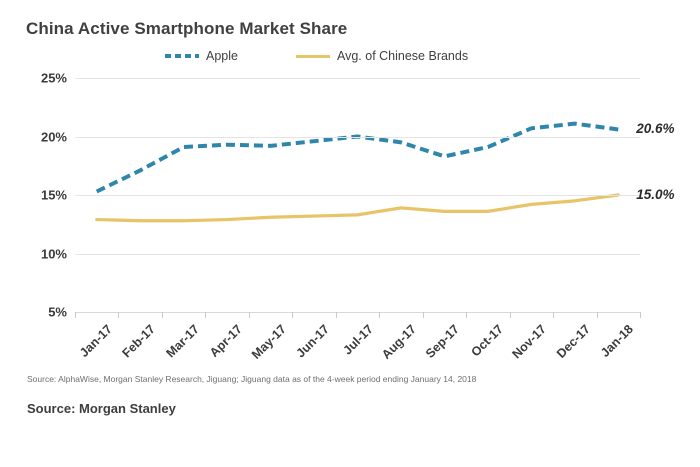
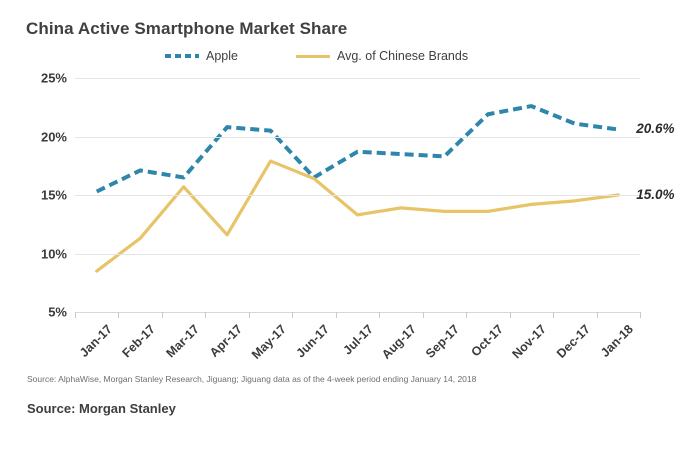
Avg. of Chinese Brands/Jan-17: 12.9% -> 8.5%
Avg. of Chinese Brands/Feb-17: 12.8% -> 11.3%
Apple/Mar-17: 19.1% -> 16.5%
Avg. of Chinese Brands/Mar-17: 12.8% -> 15.7%
Apple/Apr-17: 19.3% -> 20.8%
Avg. of Chinese Brands/Apr-17: 12.9% -> 11.6%
Apple/May-17: 19.2% -> 20.5%
Avg. of Chinese Brands/May-17: 13.1% -> 17.9%
Apple/Jun-17: 19.6% -> 16.5%
Avg. of Chinese Brands/Jun-17: 13.2% -> 16.4%
Apple/Jul-17: 20.0% -> 18.7%
Apple/Aug-17: 19.5% -> 18.5%
Apple/Oct-17: 19.1% -> 21.9%
Apple/Nov-17: 20.7% -> 22.6%
